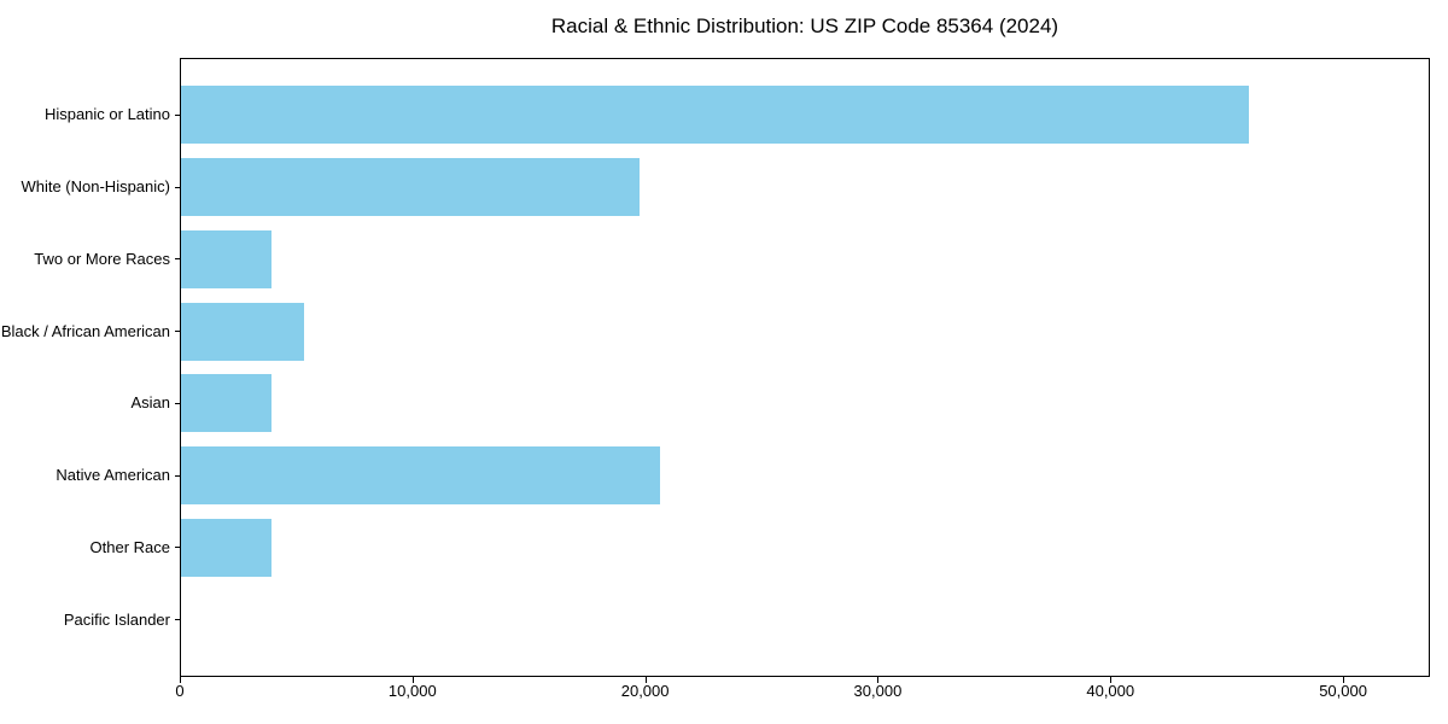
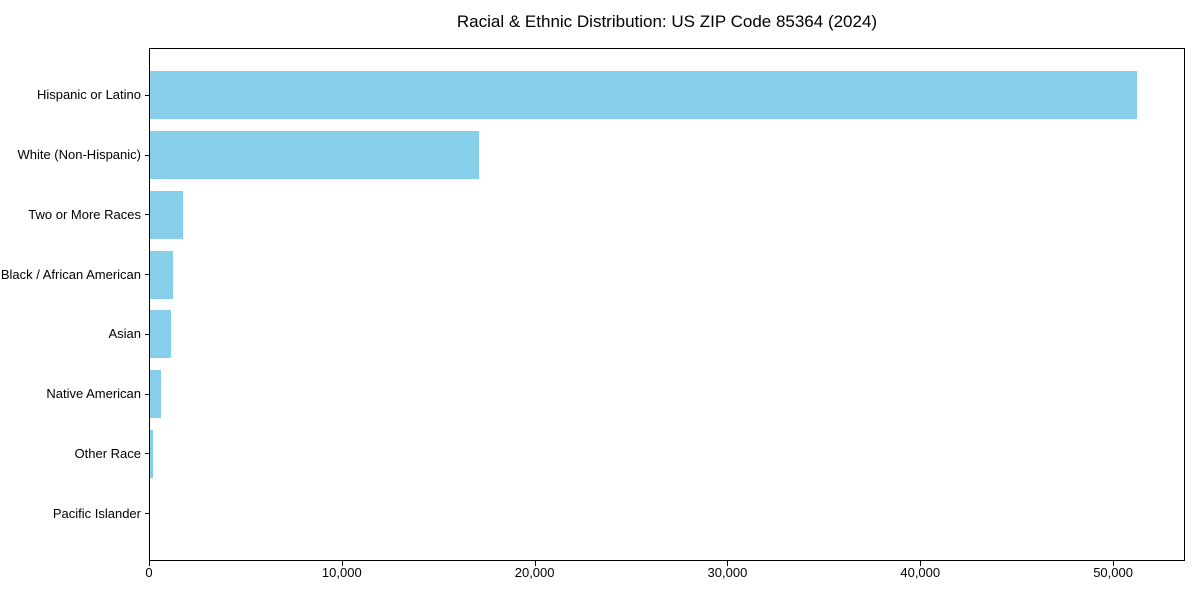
Hispanic or Latino: 45900 -> 51200
White (Non-Hispanic): 19700 -> 17000
Two or More Races: 3900 -> 1700
Black / African American: 5300 -> 1200
Asian: 3900 -> 1100
Native American: 20600 -> 600
Other Race: 3900 -> 200
